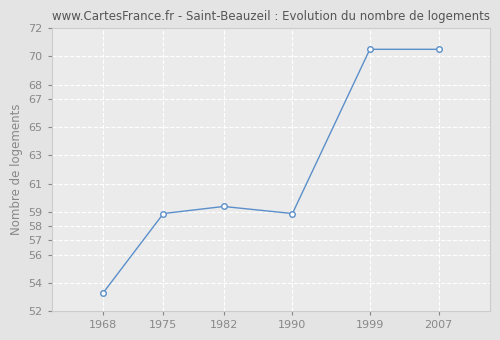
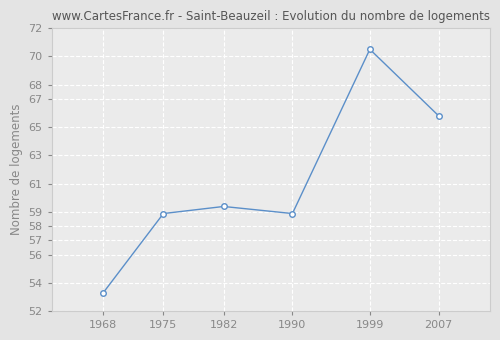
2007: 70.5 -> 65.8
